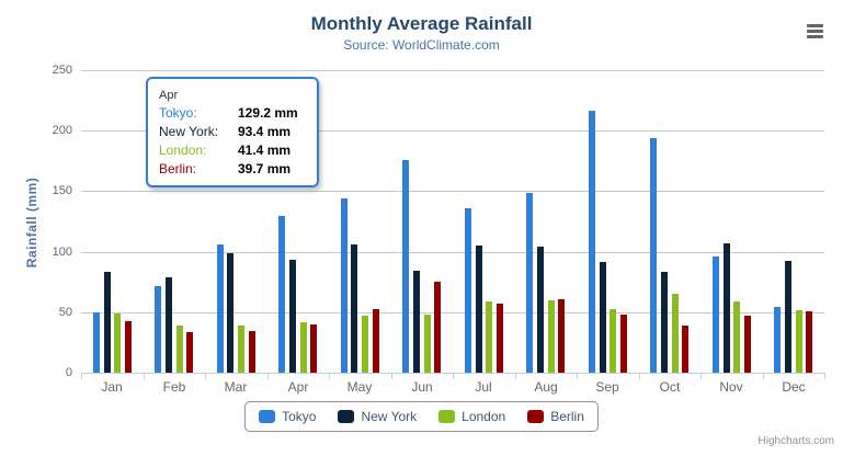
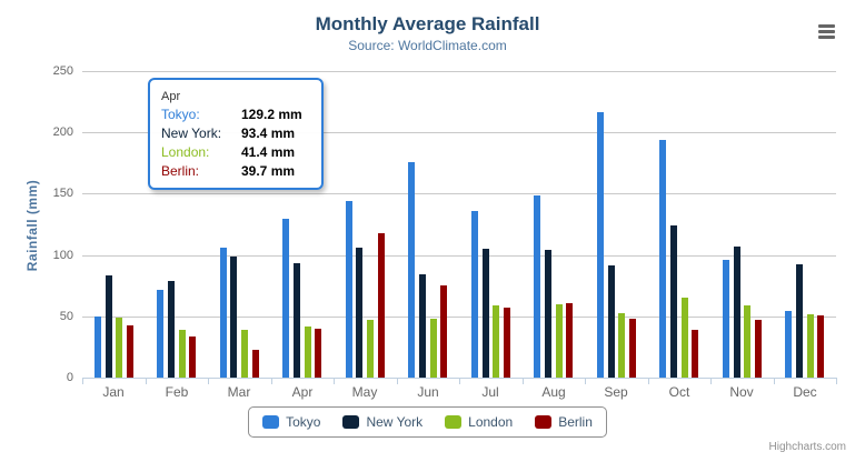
Berlin/Mar: 34 -> 23
Berlin/May: 53 -> 118
New York/Oct: 84 -> 124
